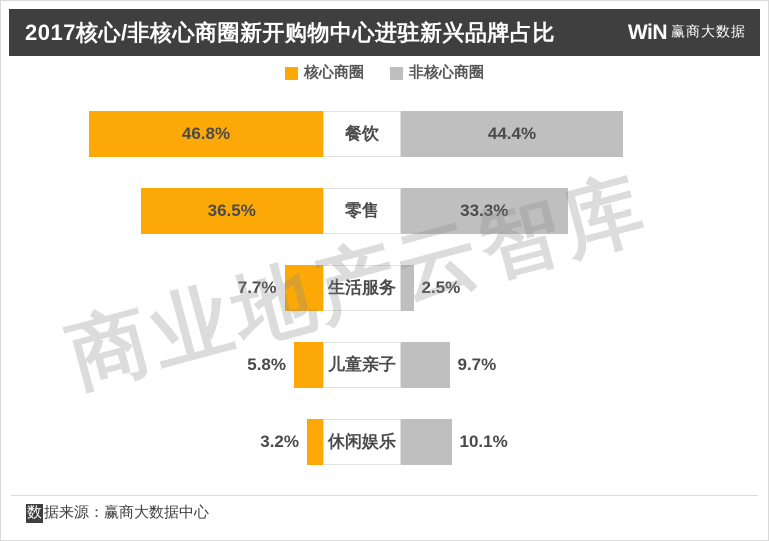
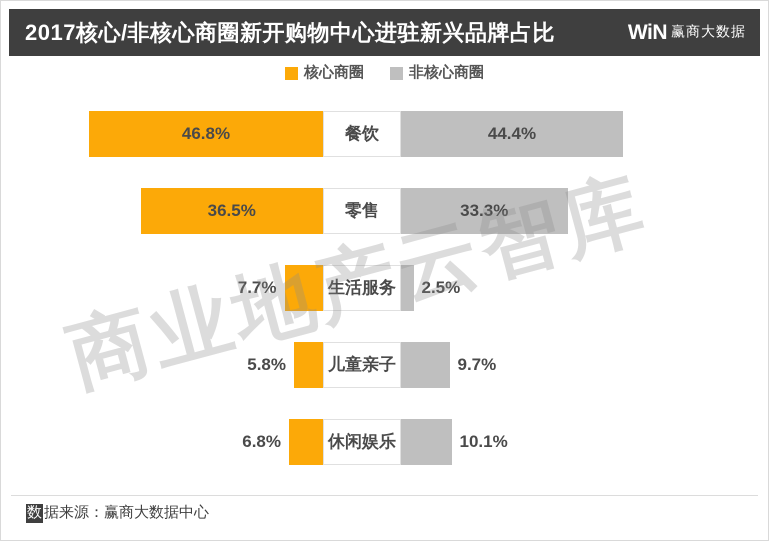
核心商圈/休闲娱乐: 3.2% -> 6.8%
